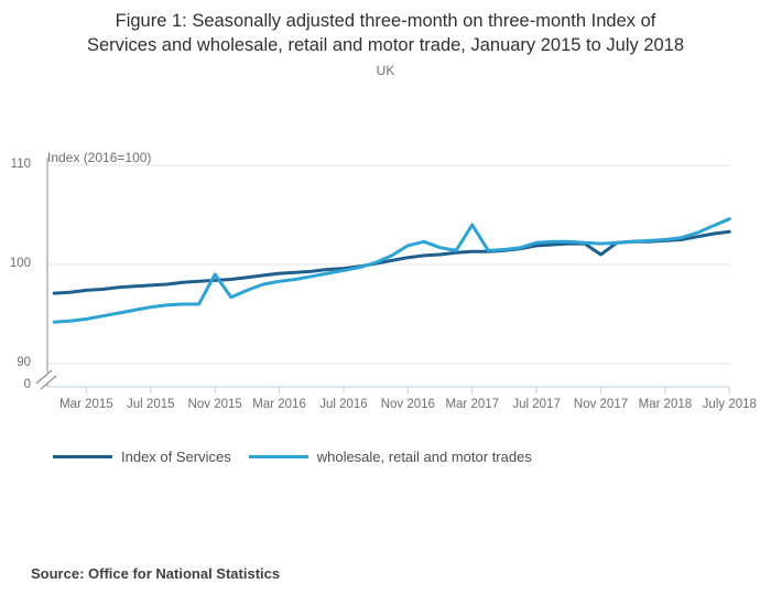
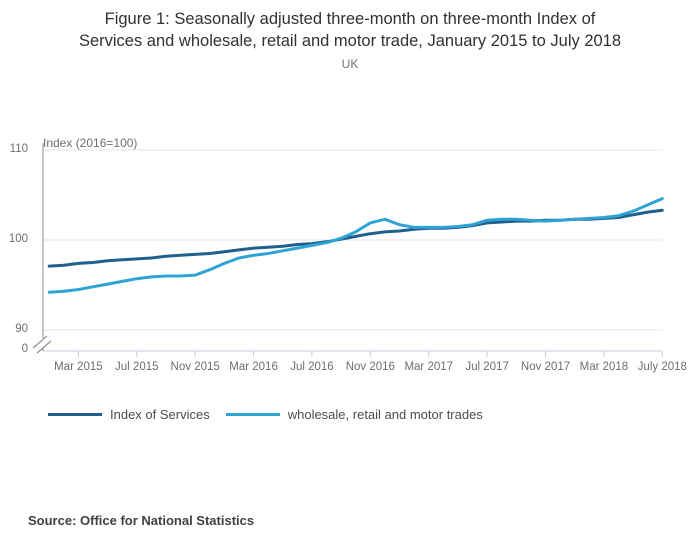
wholesale, retail and motor trades/Nov 2015: 99 -> 96
wholesale, retail and motor trades/Mar 2017: 104 -> 101
Index of Services/Nov 2017: 101 -> 102
